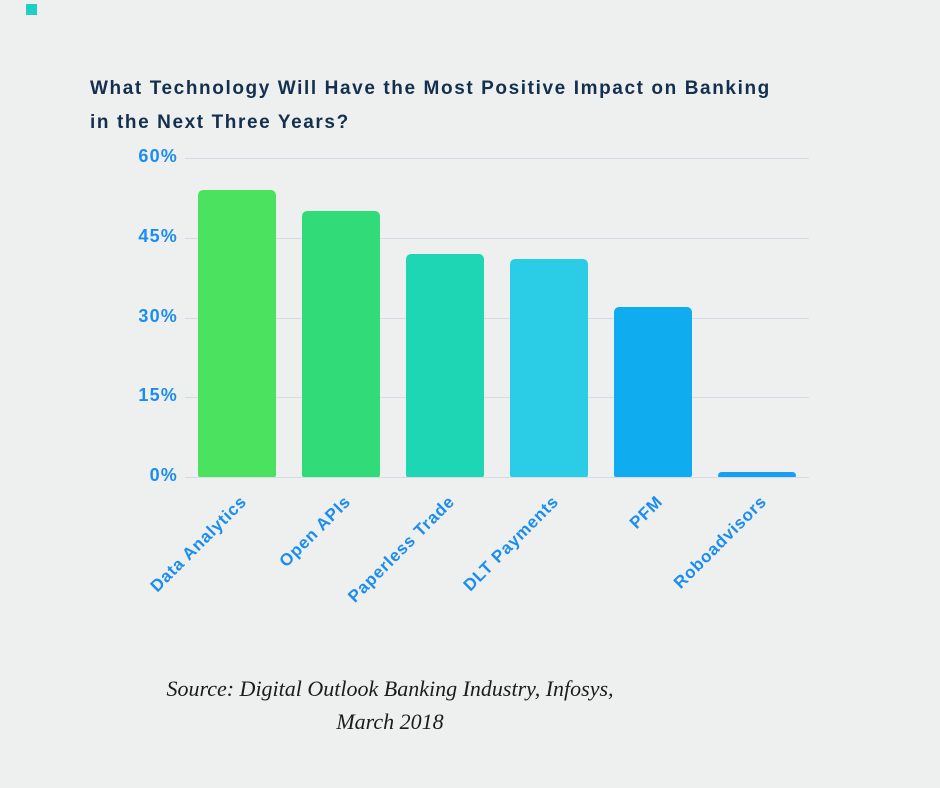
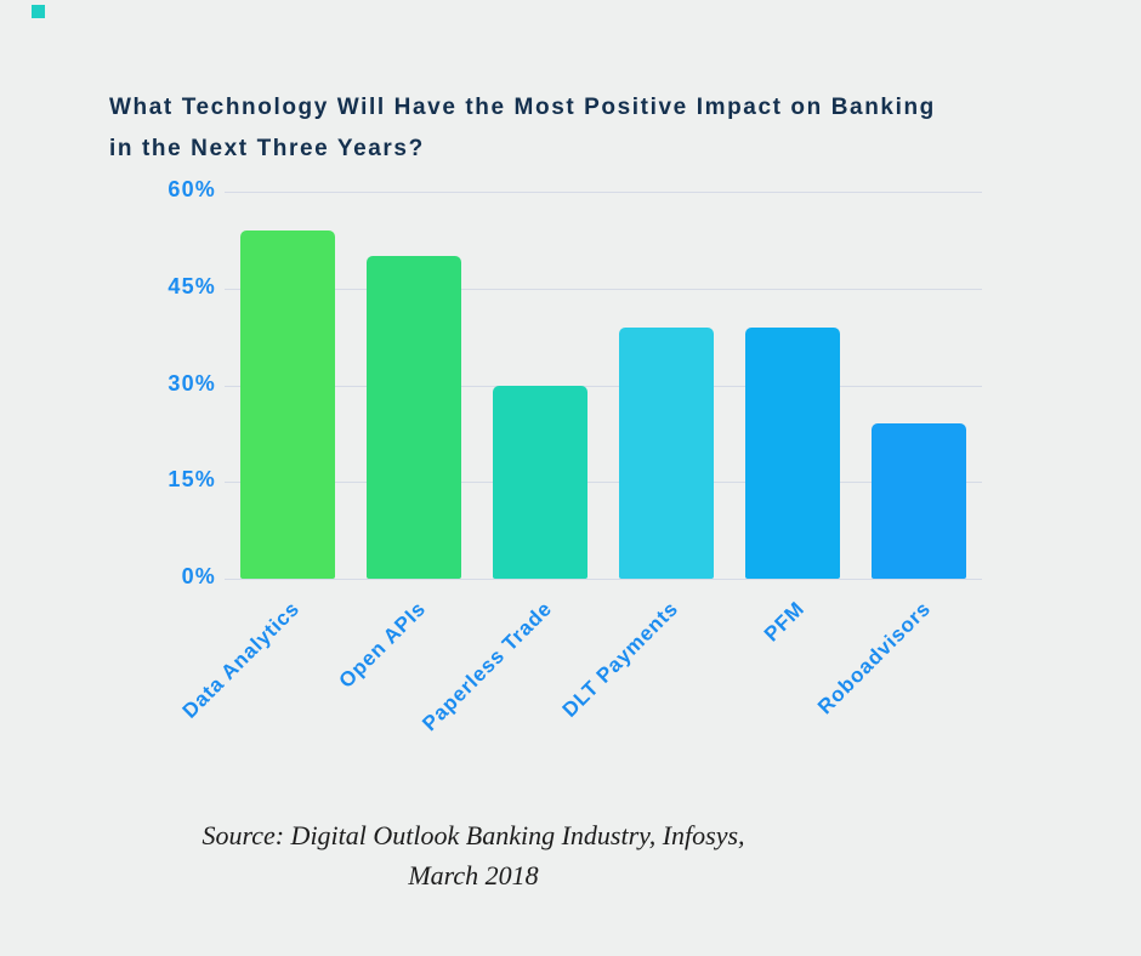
Paperless Trade: 42% -> 30%
DLT Payments: 41% -> 39%
PFM: 32% -> 39%
Roboadvisors: 1% -> 24%
